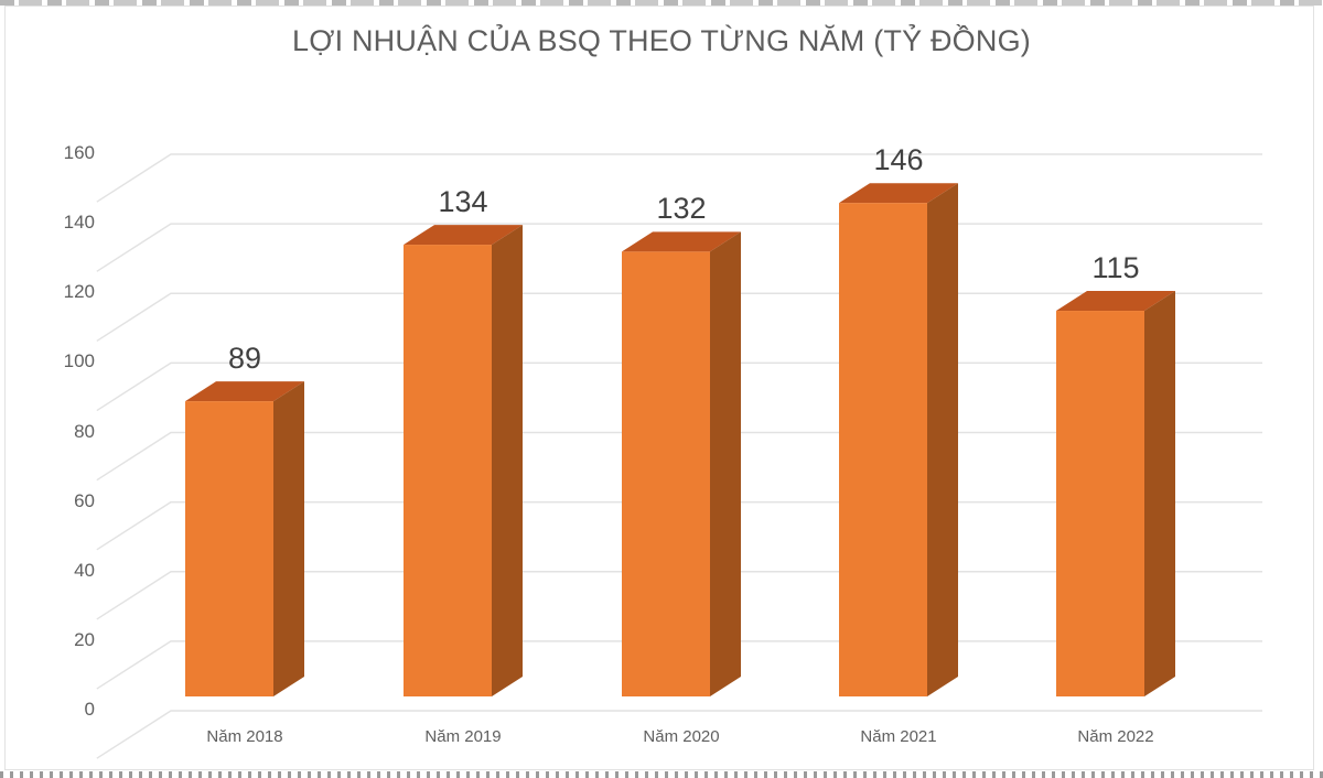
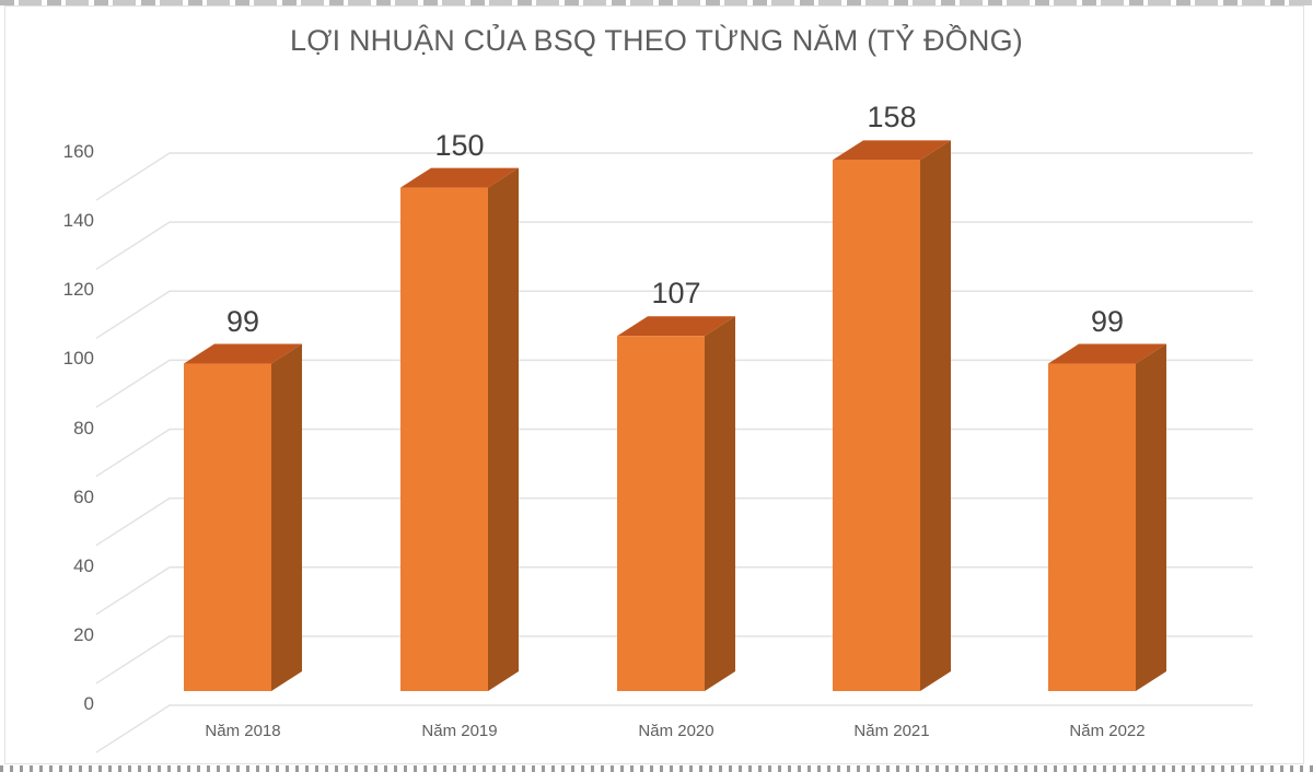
Năm 2018: 89 -> 99
Năm 2019: 134 -> 150
Năm 2020: 132 -> 107
Năm 2021: 146 -> 158
Năm 2022: 115 -> 99
